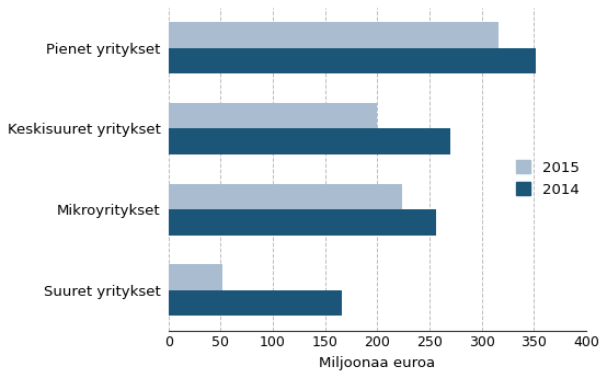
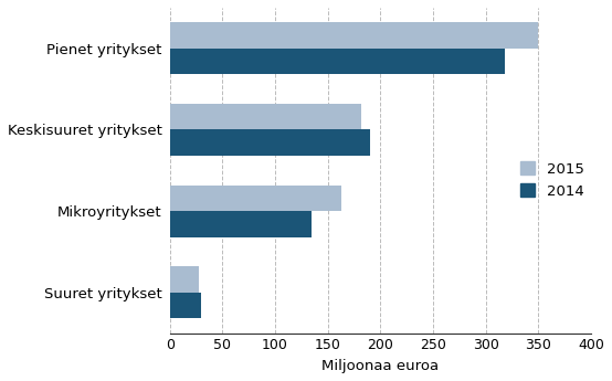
2015/Pienet yritykset: 316 -> 350
2014/Pienet yritykset: 352 -> 318
2015/Keskisuuret yritykset: 200 -> 182
2014/Keskisuuret yritykset: 270 -> 190
2015/Mikroyritykset: 224 -> 163
2014/Mikroyritykset: 256 -> 135
2015/Suuret yritykset: 52 -> 27
2014/Suuret yritykset: 166 -> 30
